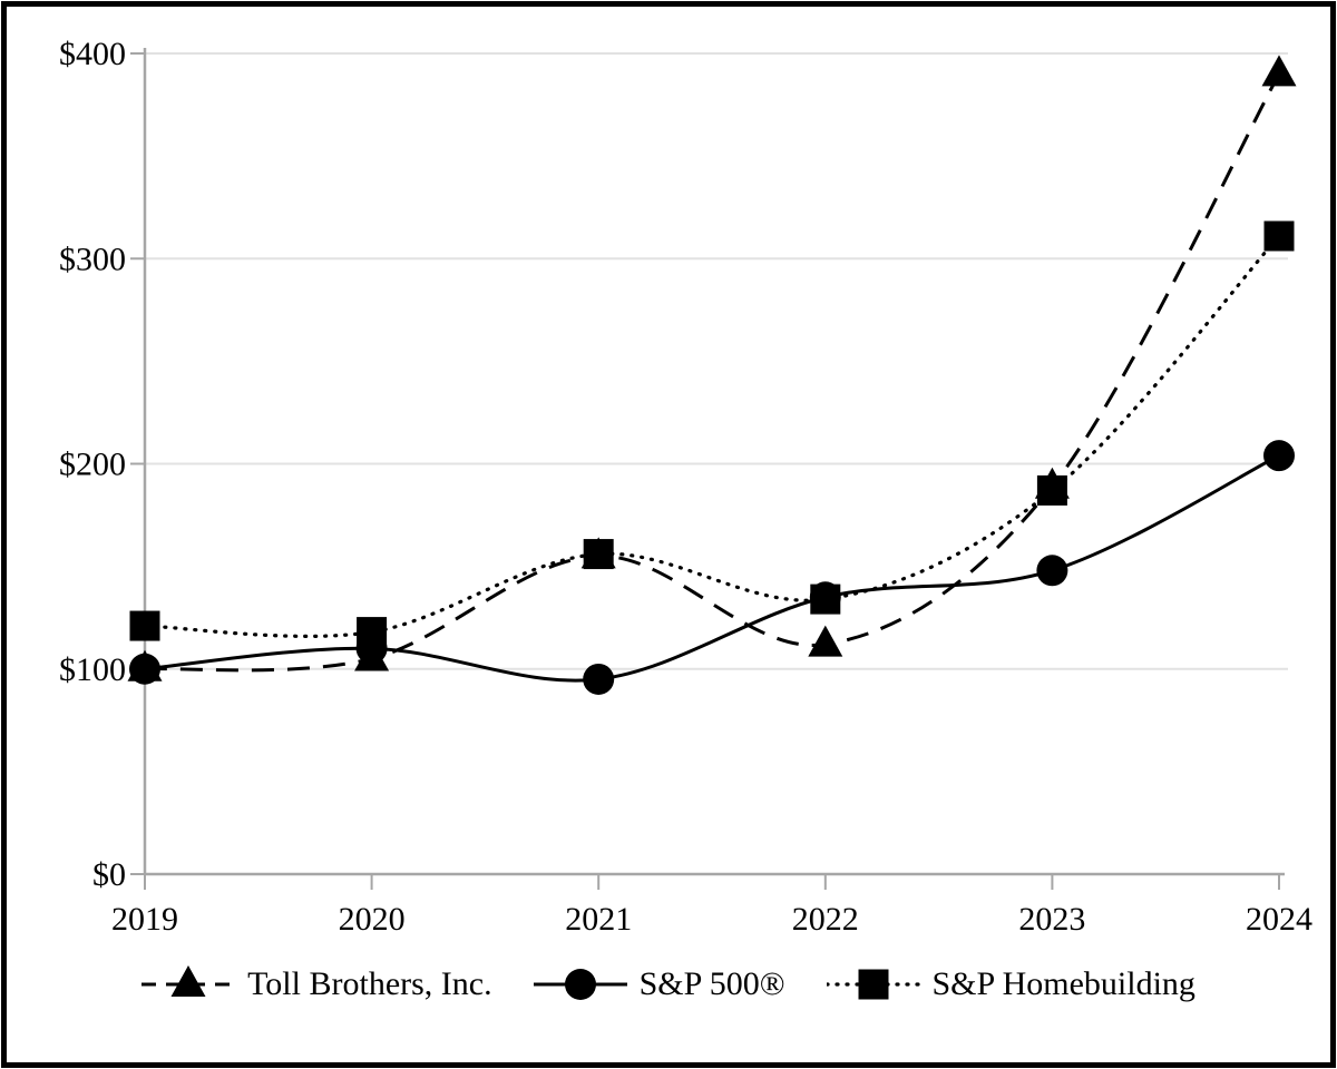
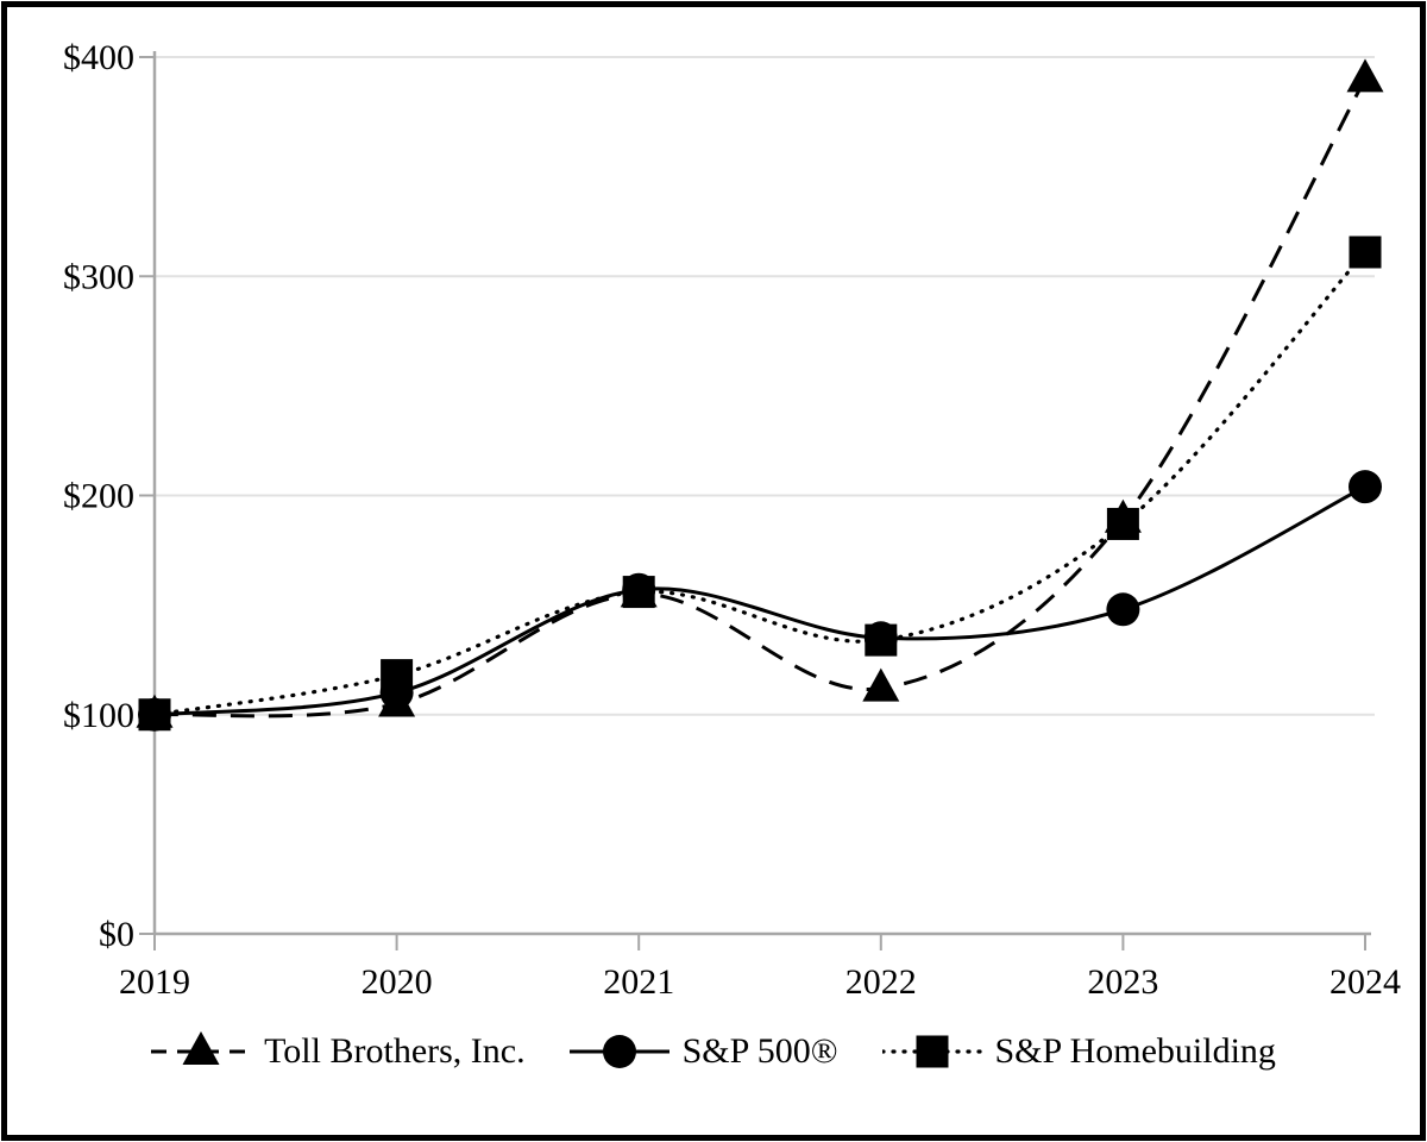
S&P Homebuilding/2019: $121 -> $100
S&P 500®/2021: $95 -> $157
